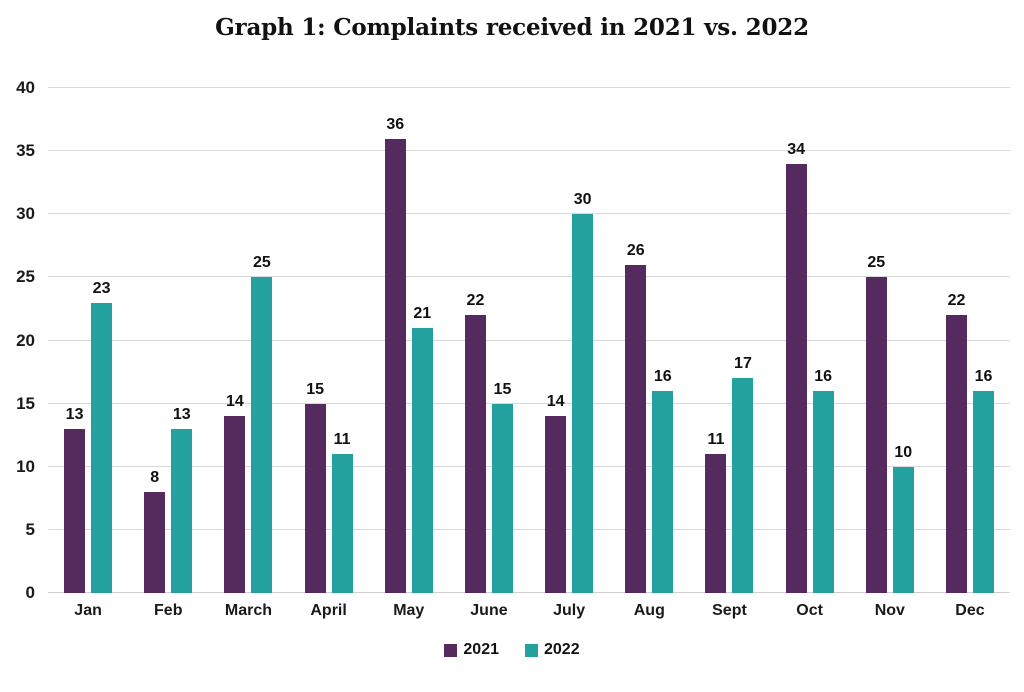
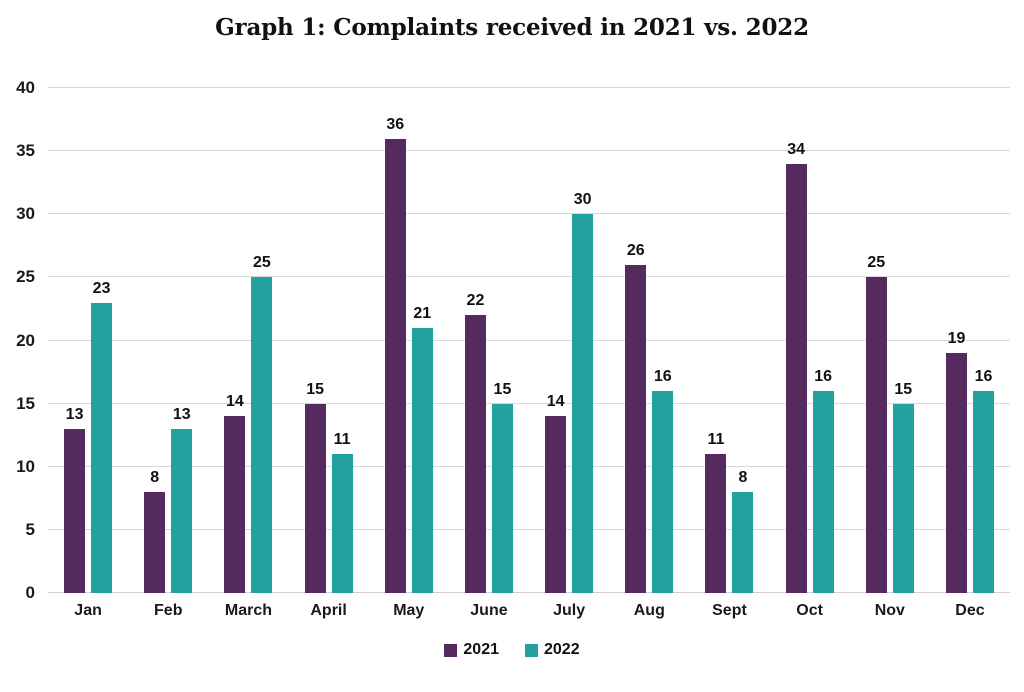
2022/Sept: 17 -> 8
2022/Nov: 10 -> 15
2021/Dec: 22 -> 19
